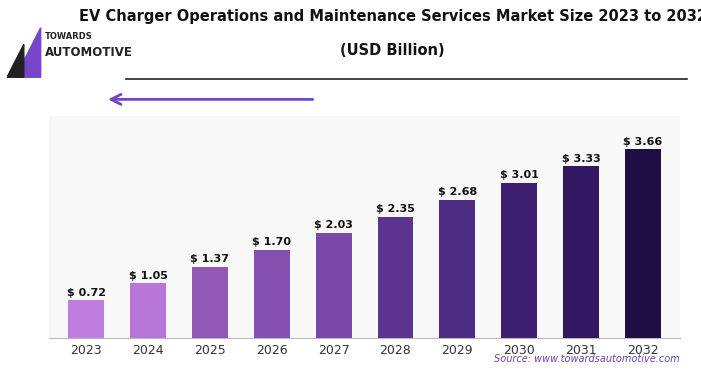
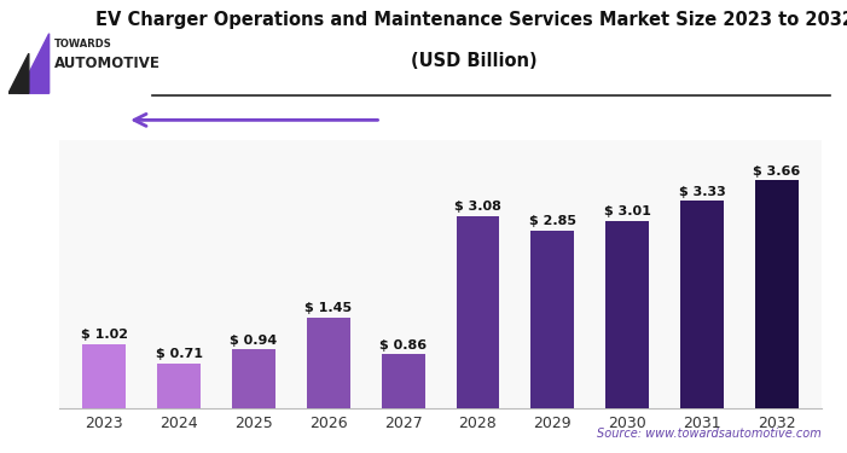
2023: 0.72 -> 1.02
2024: 1.05 -> 0.71
2025: 1.37 -> 0.94
2026: 1.70 -> 1.45
2027: 2.03 -> 0.86
2028: 2.35 -> 3.08
2029: 2.68 -> 2.85
